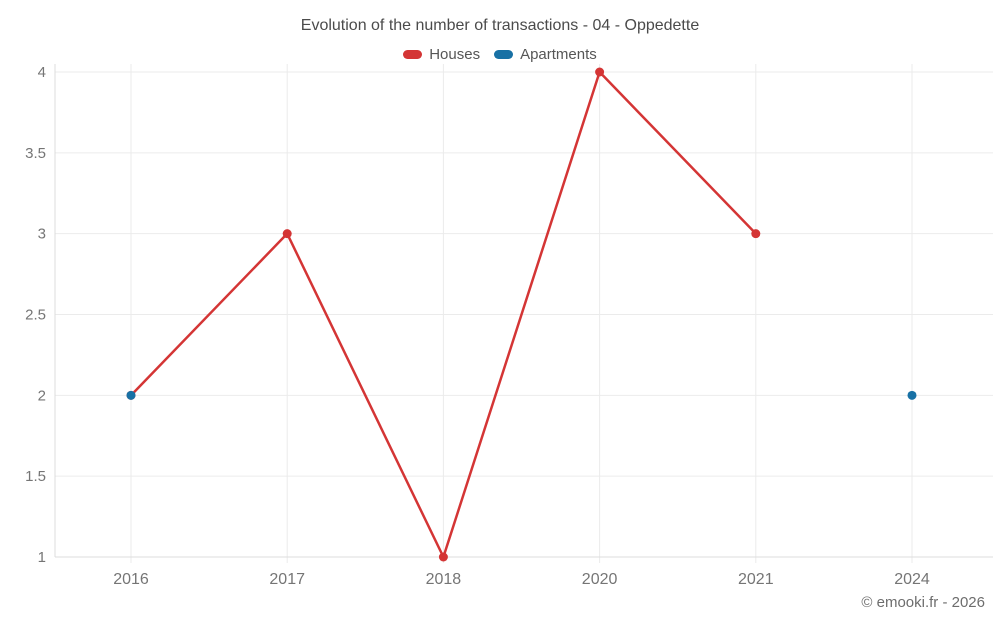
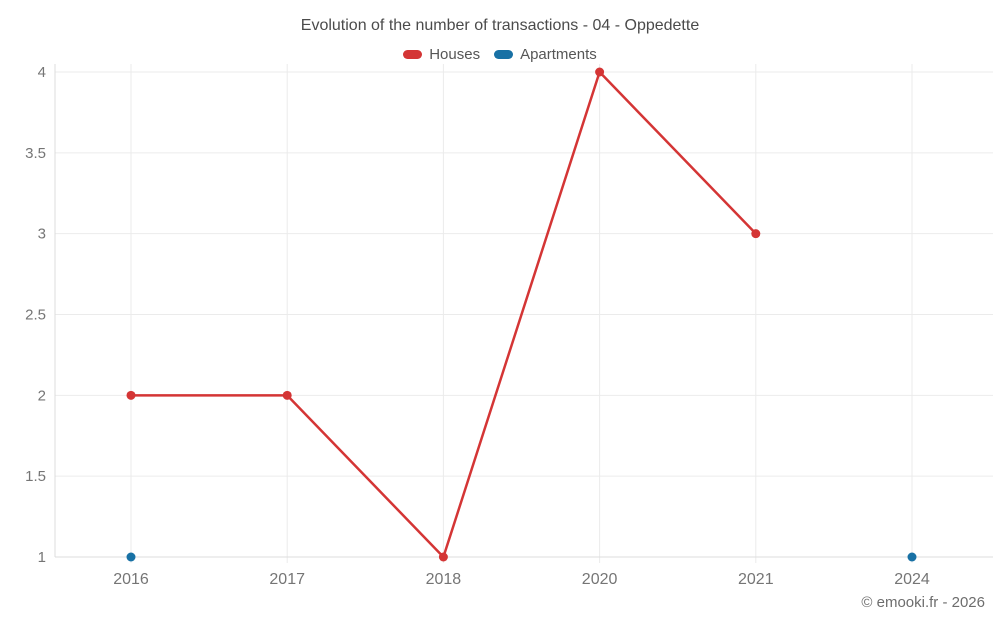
Apartments/2016: 2 -> 1
Houses/2017: 3 -> 2
Apartments/2024: 2 -> 1
